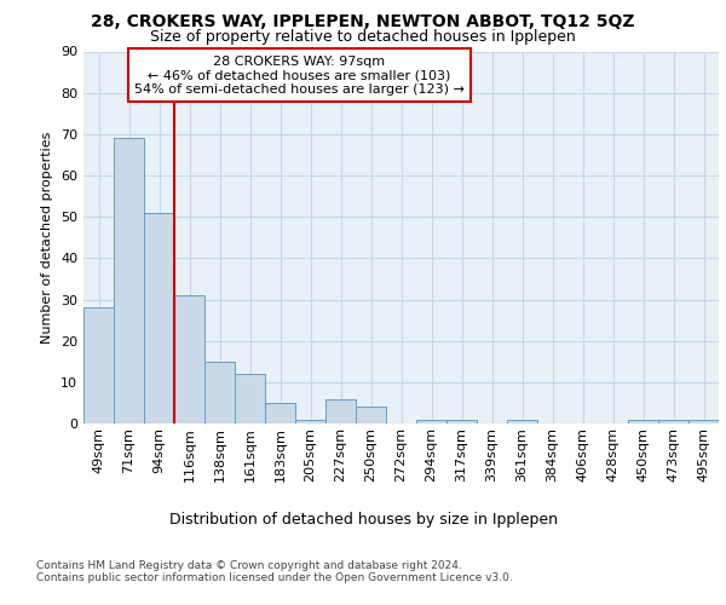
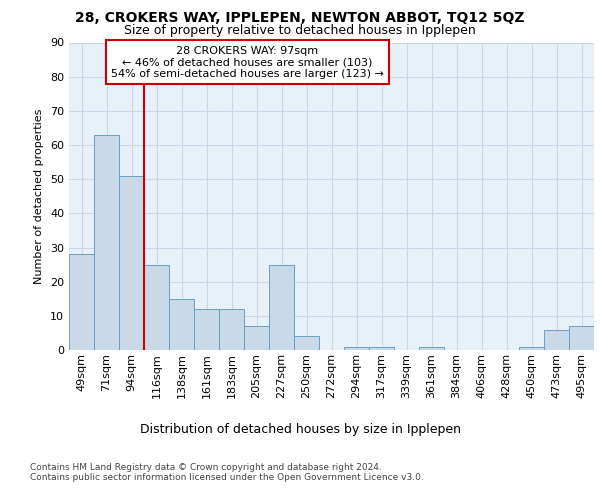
71sqm: 69 -> 63
116sqm: 31 -> 25
183sqm: 5 -> 12
205sqm: 1 -> 7
227sqm: 6 -> 25
473sqm: 1 -> 6
495sqm: 1 -> 7
